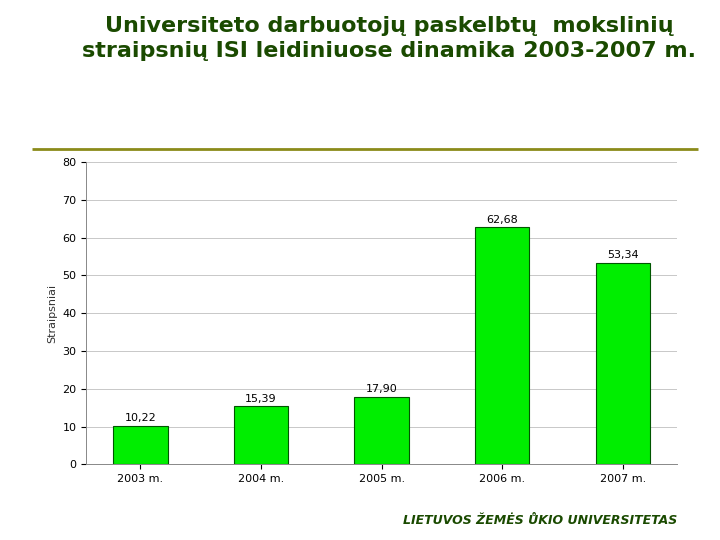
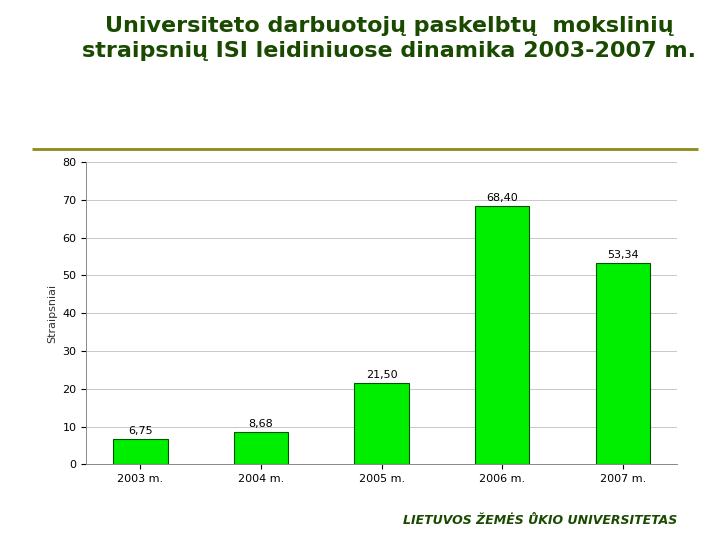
2003 m.: 10,22 -> 6,75
2004 m.: 15,39 -> 8,68
2005 m.: 17,90 -> 21,50
2006 m.: 62,68 -> 68,40
